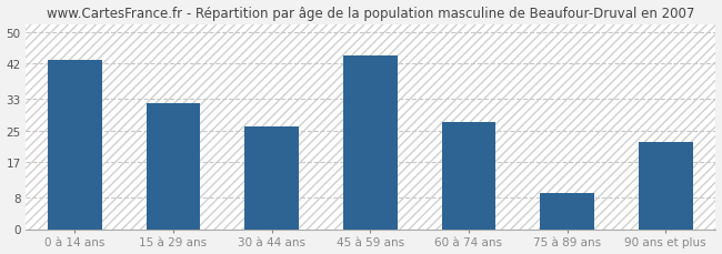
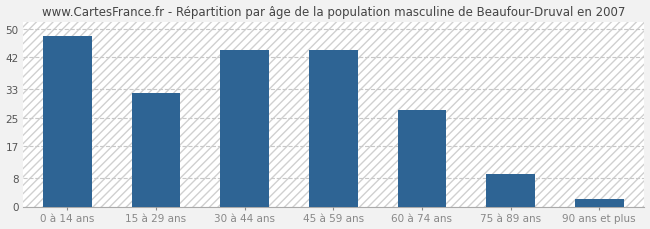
0 à 14 ans: 43 -> 48
30 à 44 ans: 26 -> 44
90 ans et plus: 22 -> 2
